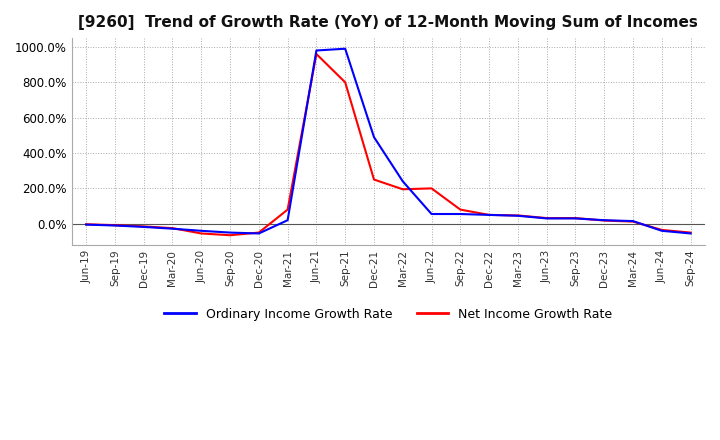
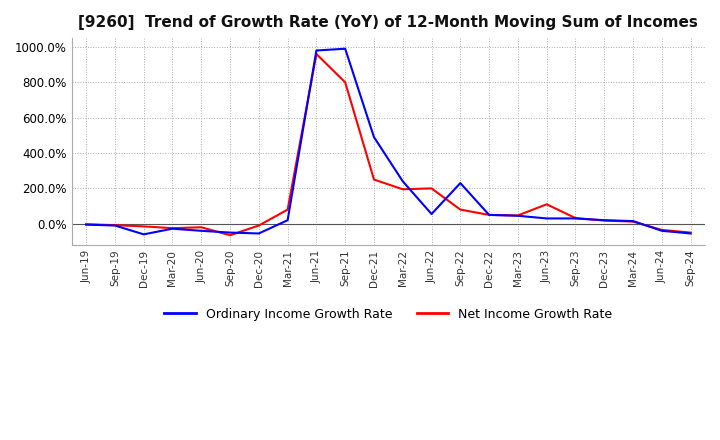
Ordinary Income Growth Rate/Dec-19: -20% -> -60%
Net Income Growth Rate/Jun-20: -60% -> -20%
Net Income Growth Rate/Dec-20: -50% -> -10%
Ordinary Income Growth Rate/Sep-22: 60% -> 230%
Net Income Growth Rate/Jun-23: 30% -> 110%
